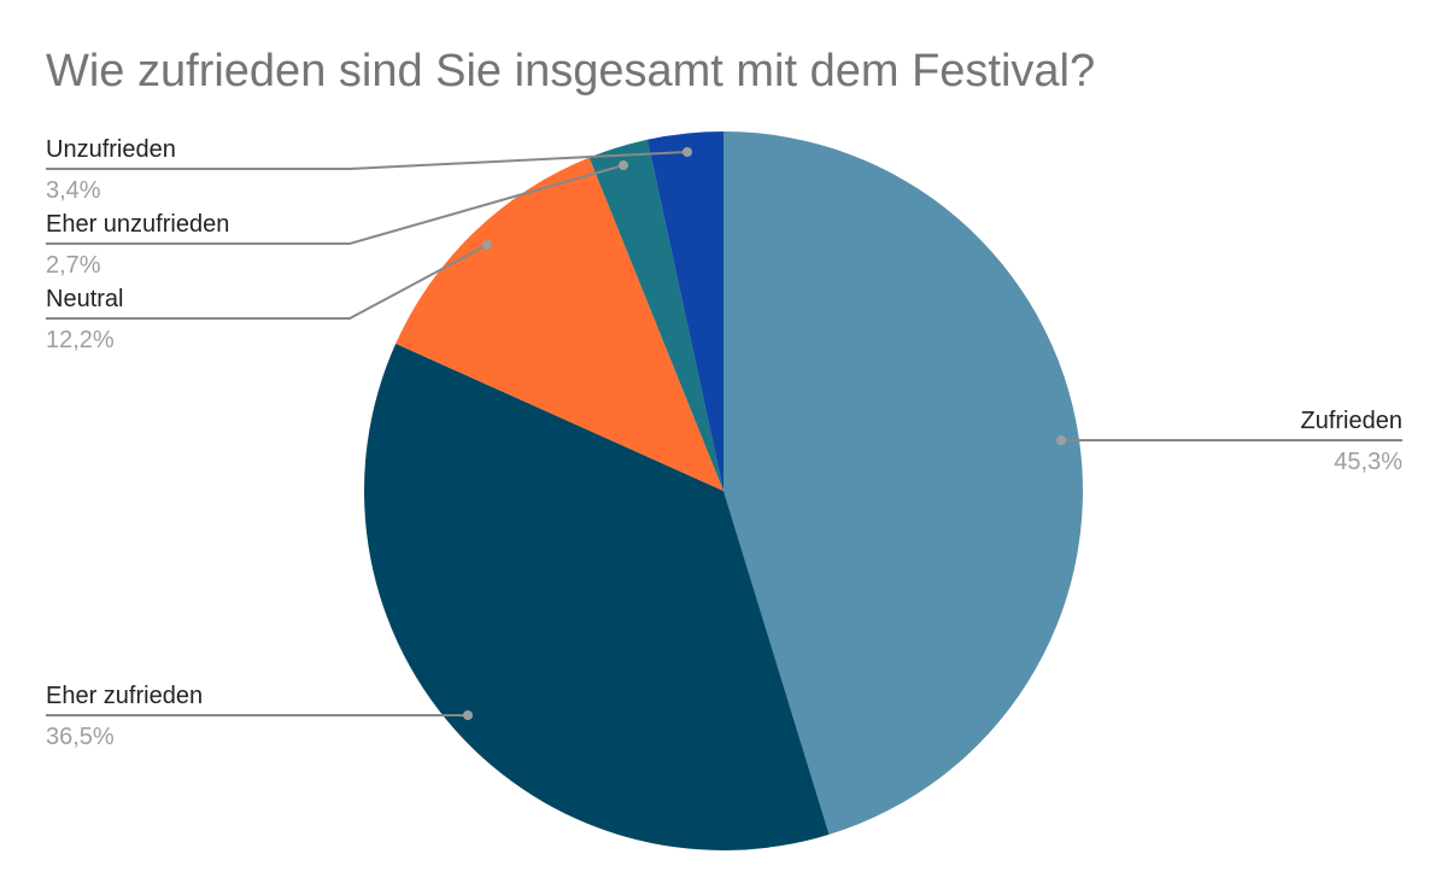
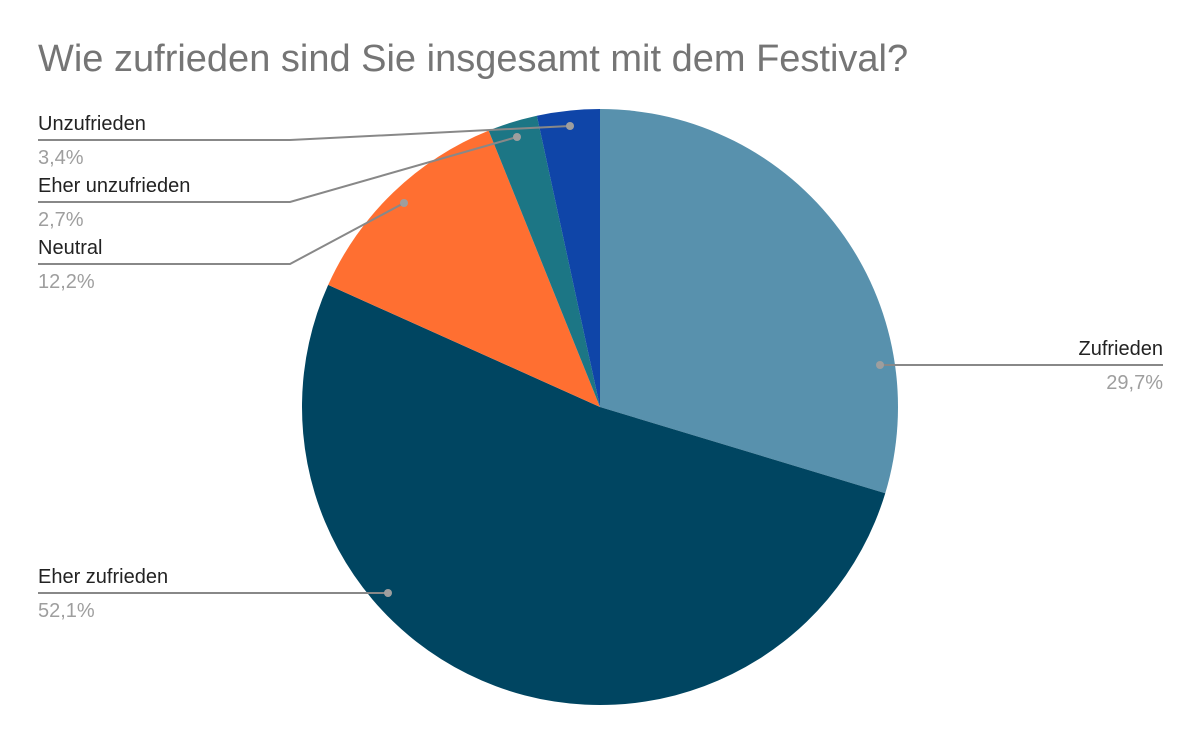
Zufrieden: 45,3% -> 29,7%
Eher zufrieden: 36,5% -> 52,1%
